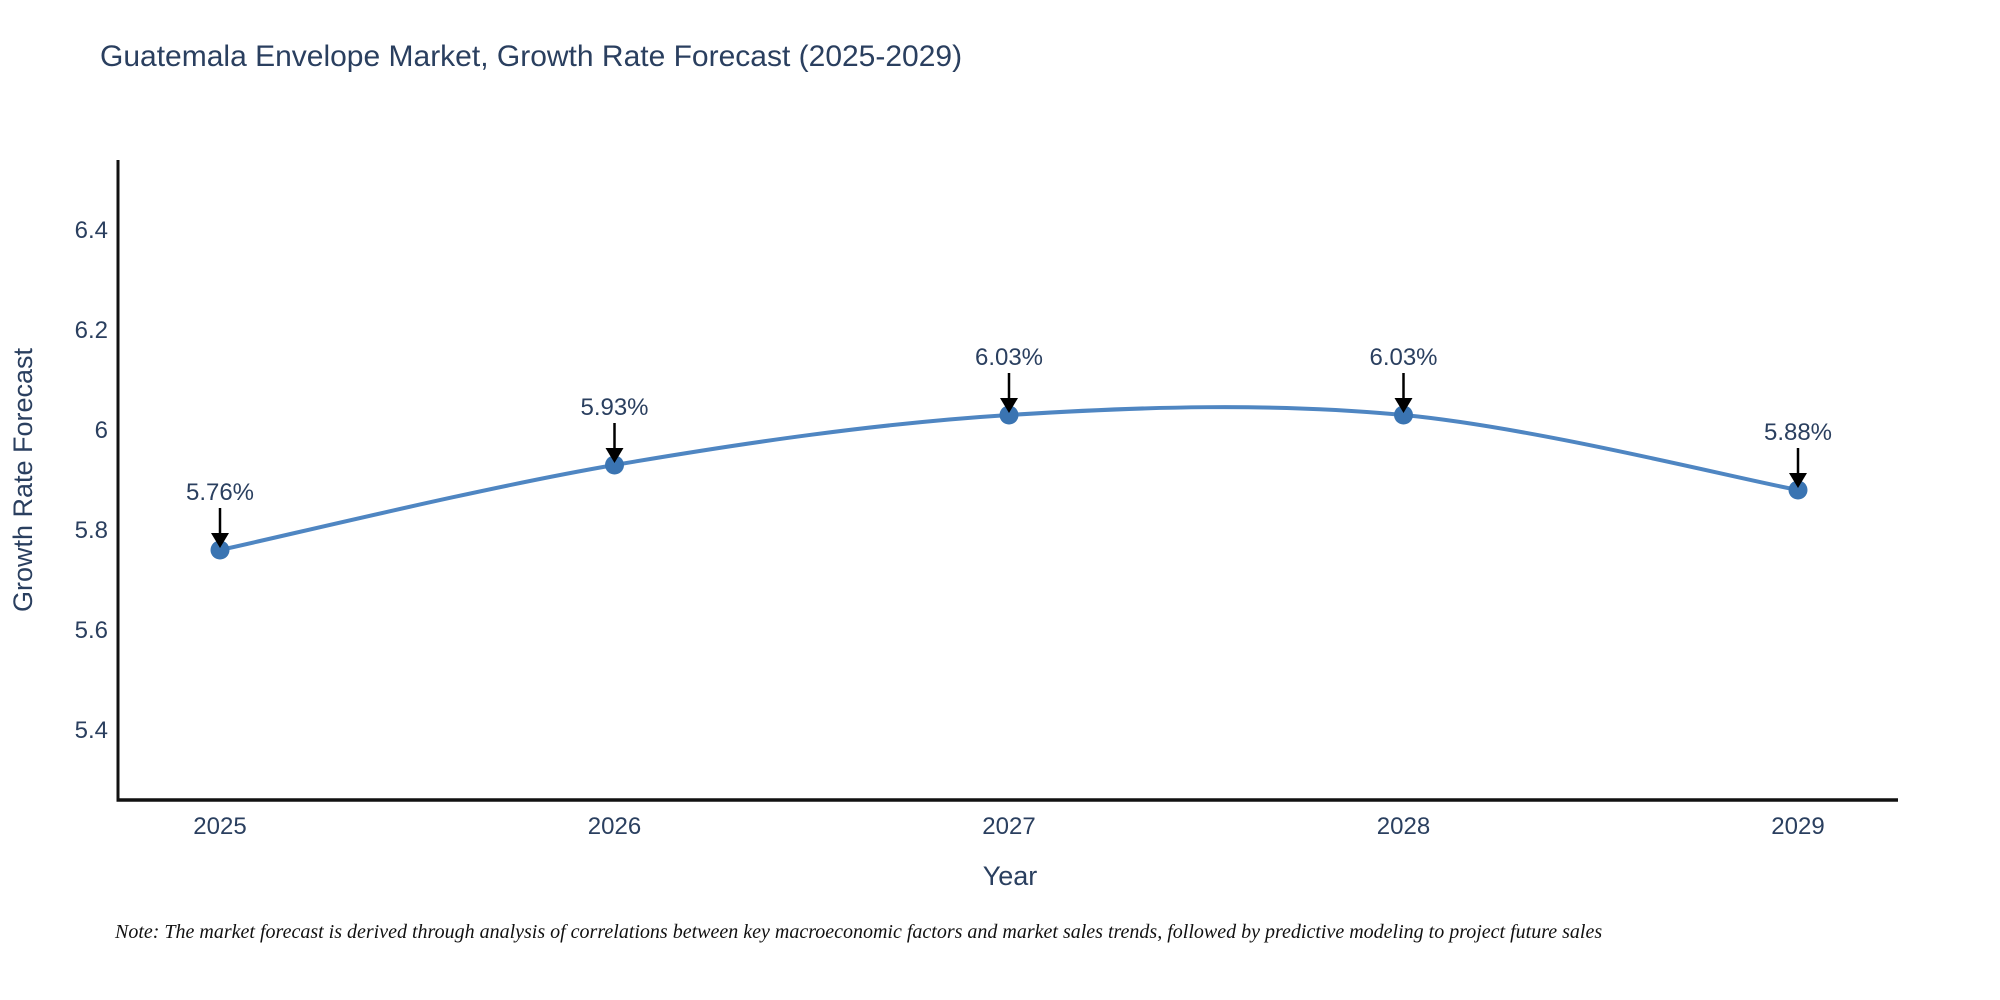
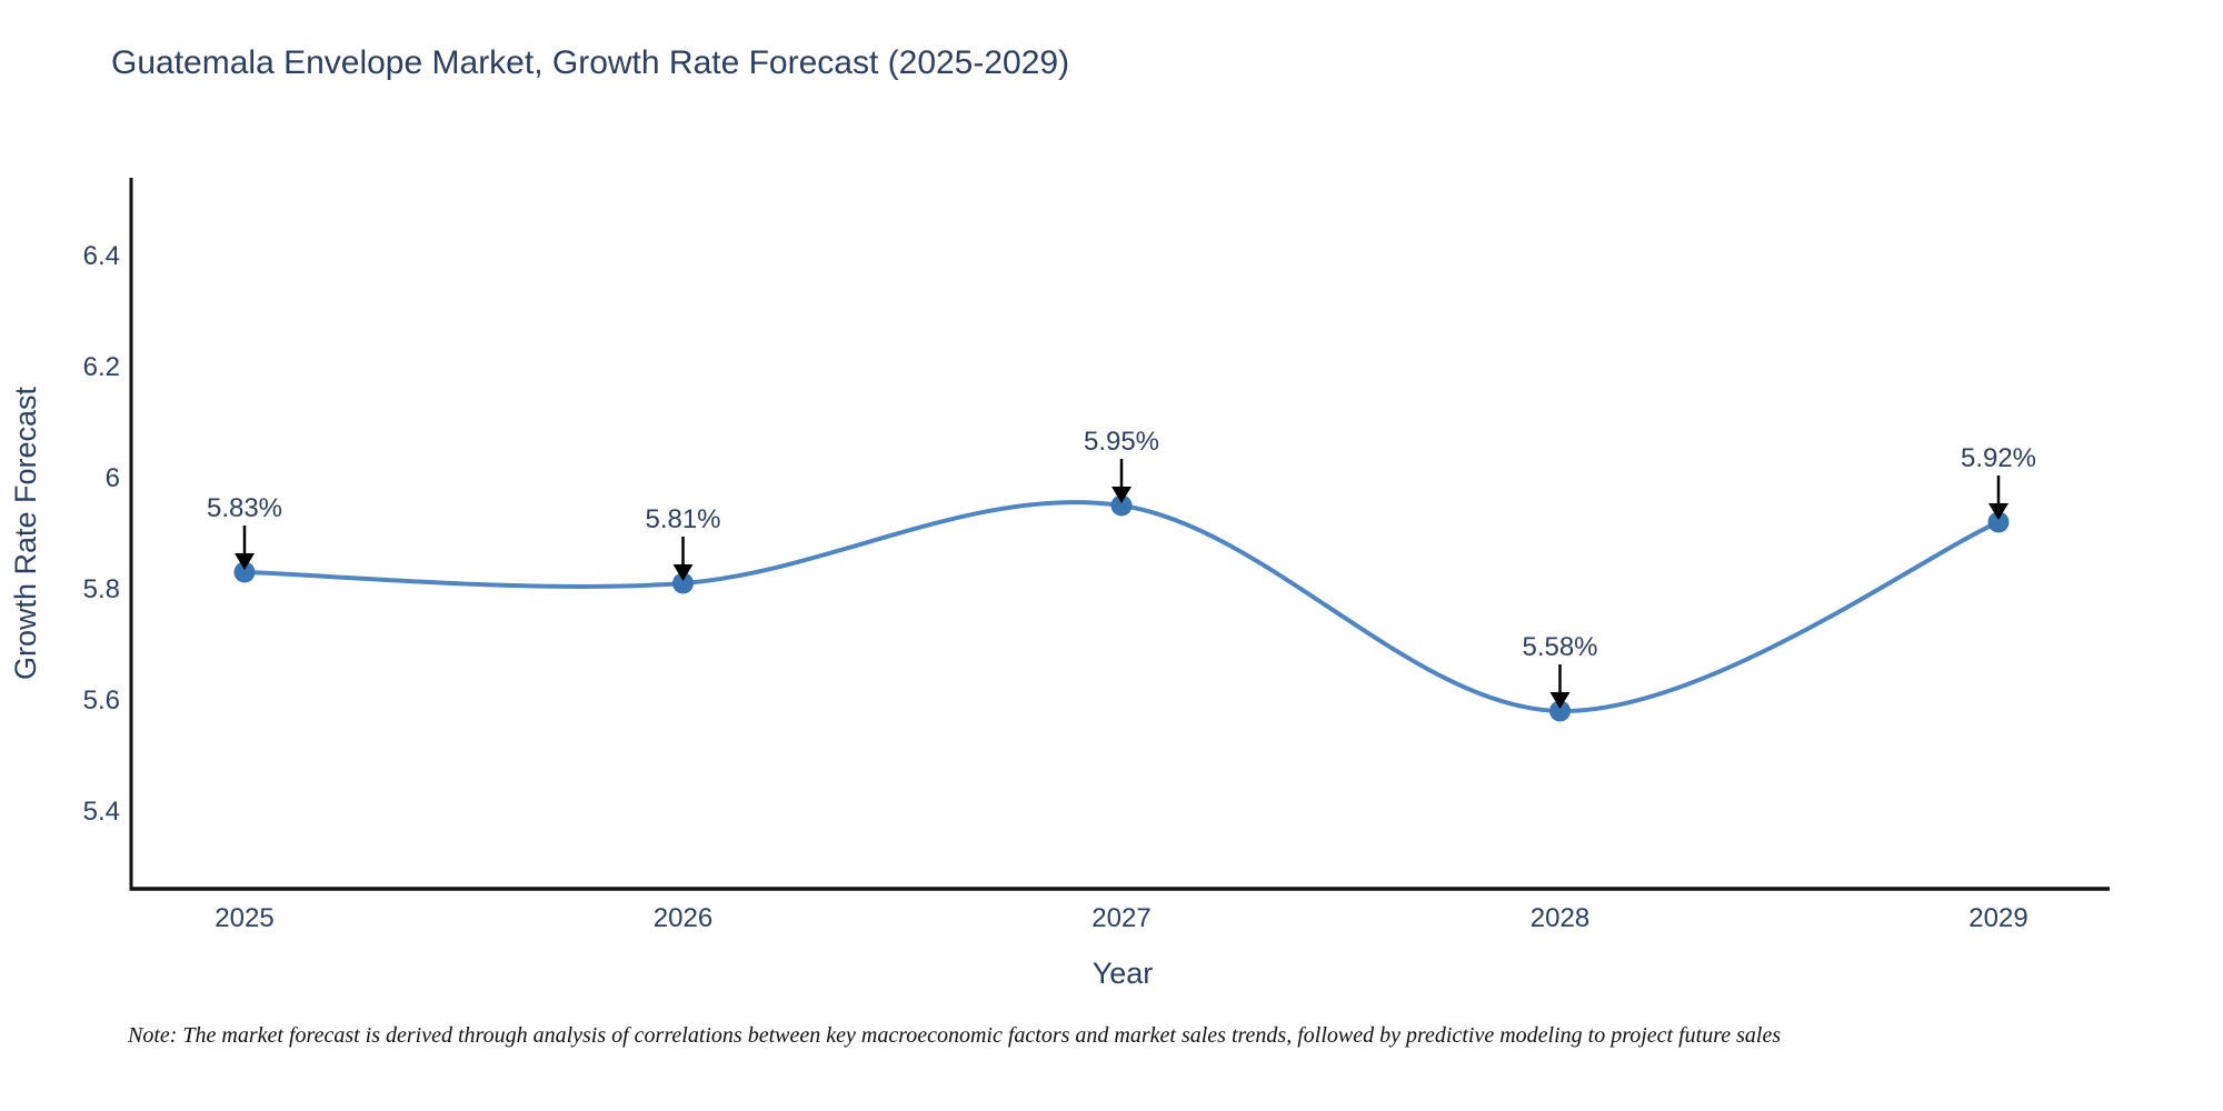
2025: 5.76% -> 5.83%
2026: 5.93% -> 5.81%
2027: 6.03% -> 5.95%
2028: 6.03% -> 5.58%
2029: 5.88% -> 5.92%
